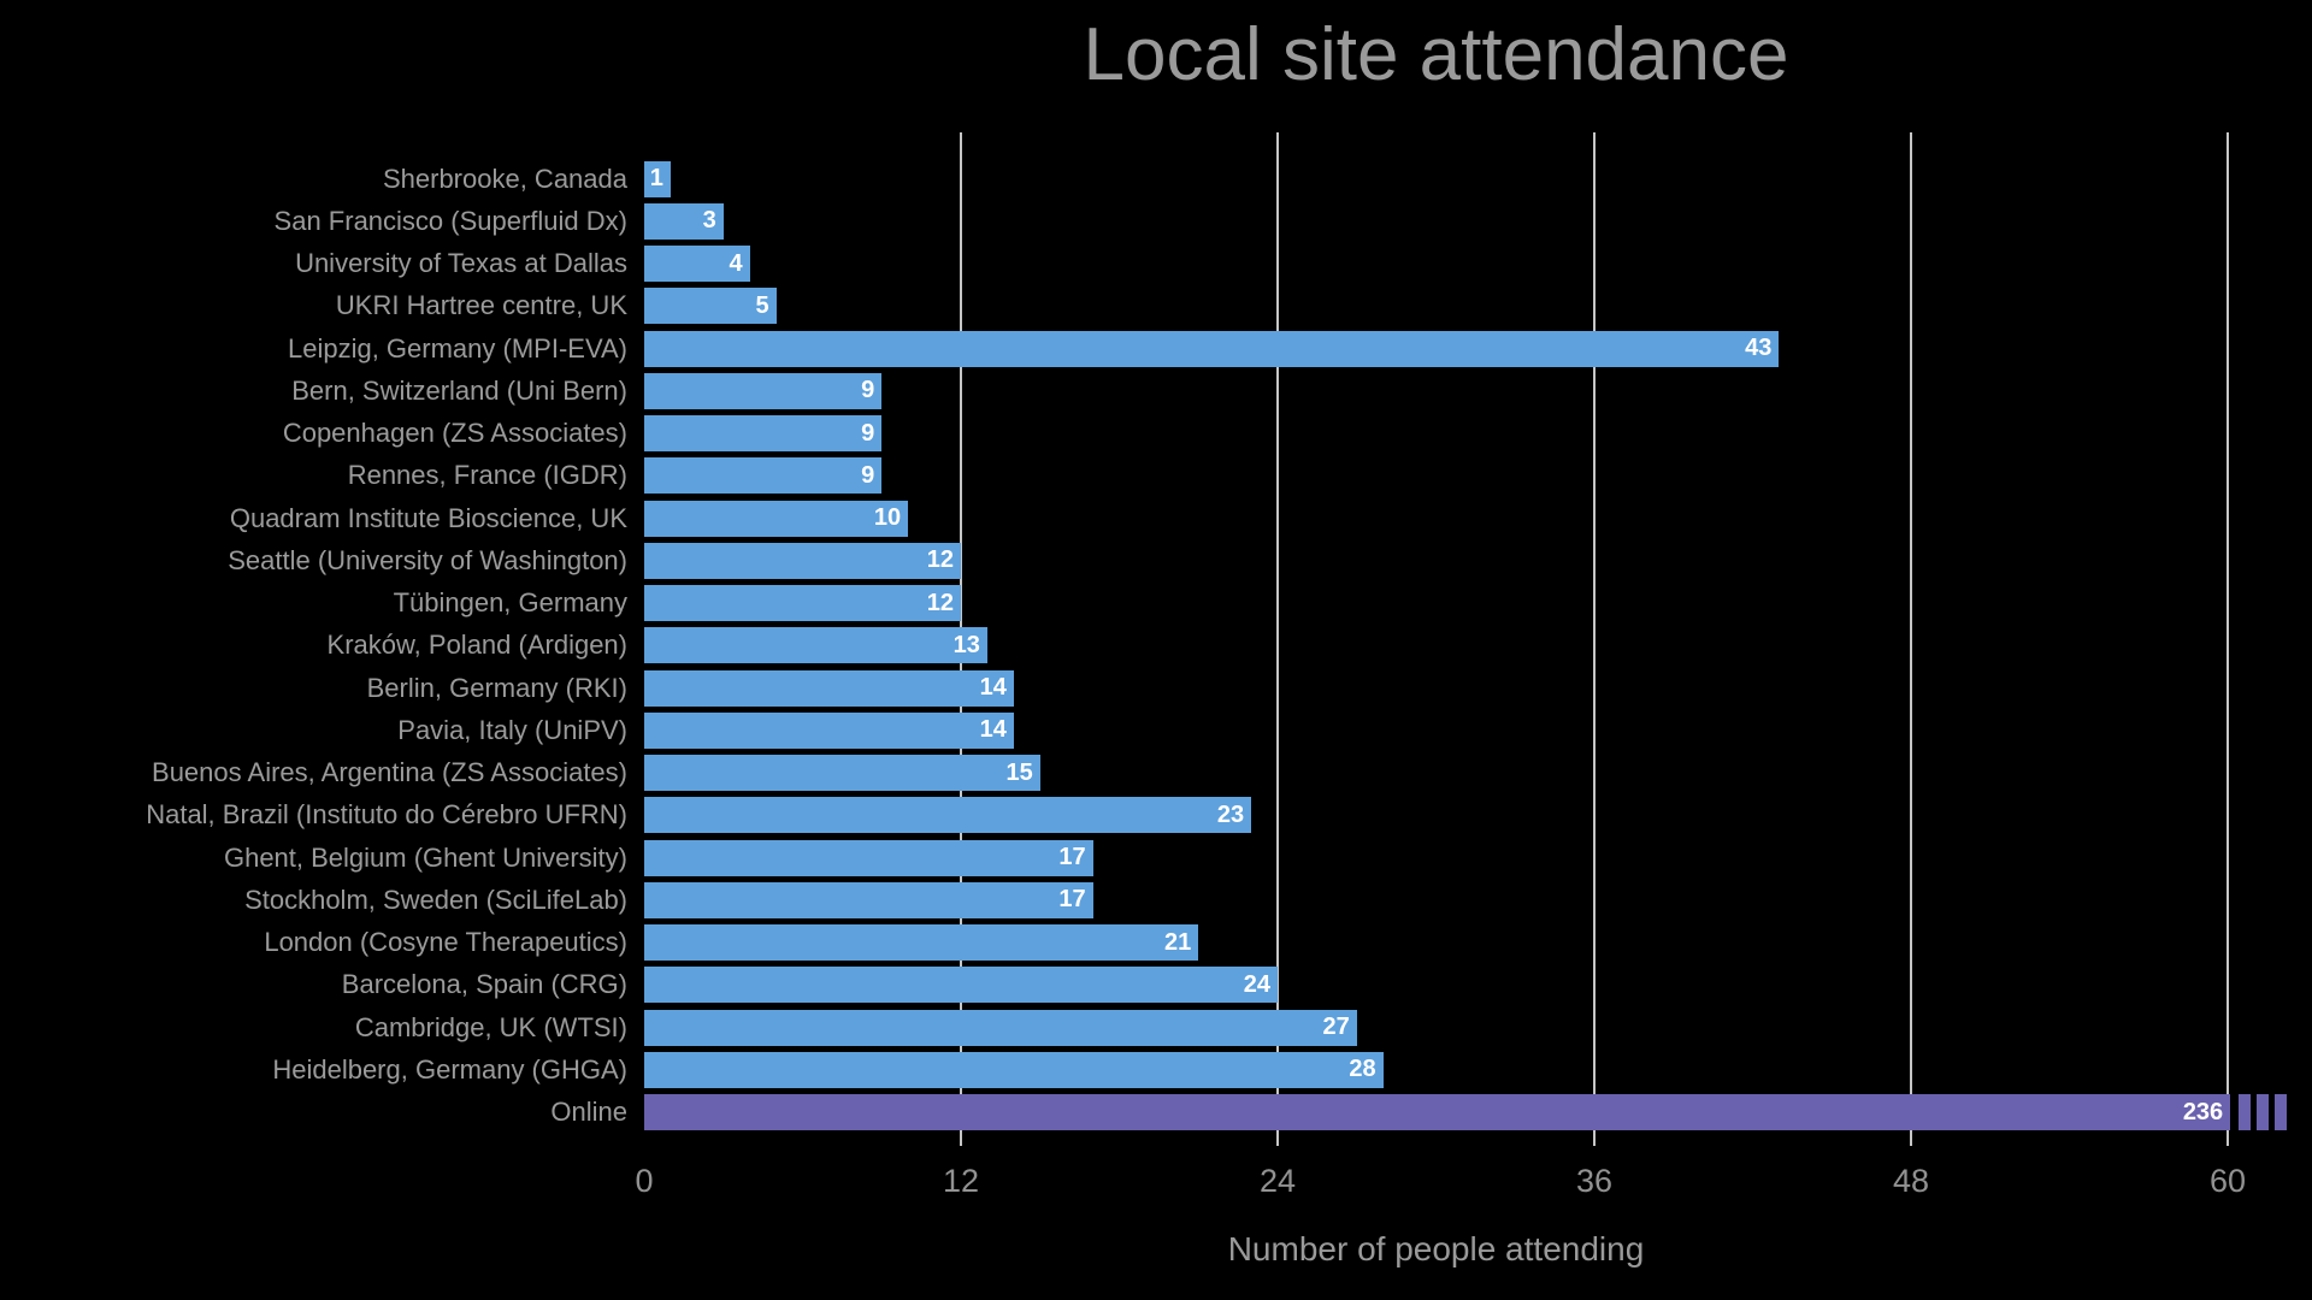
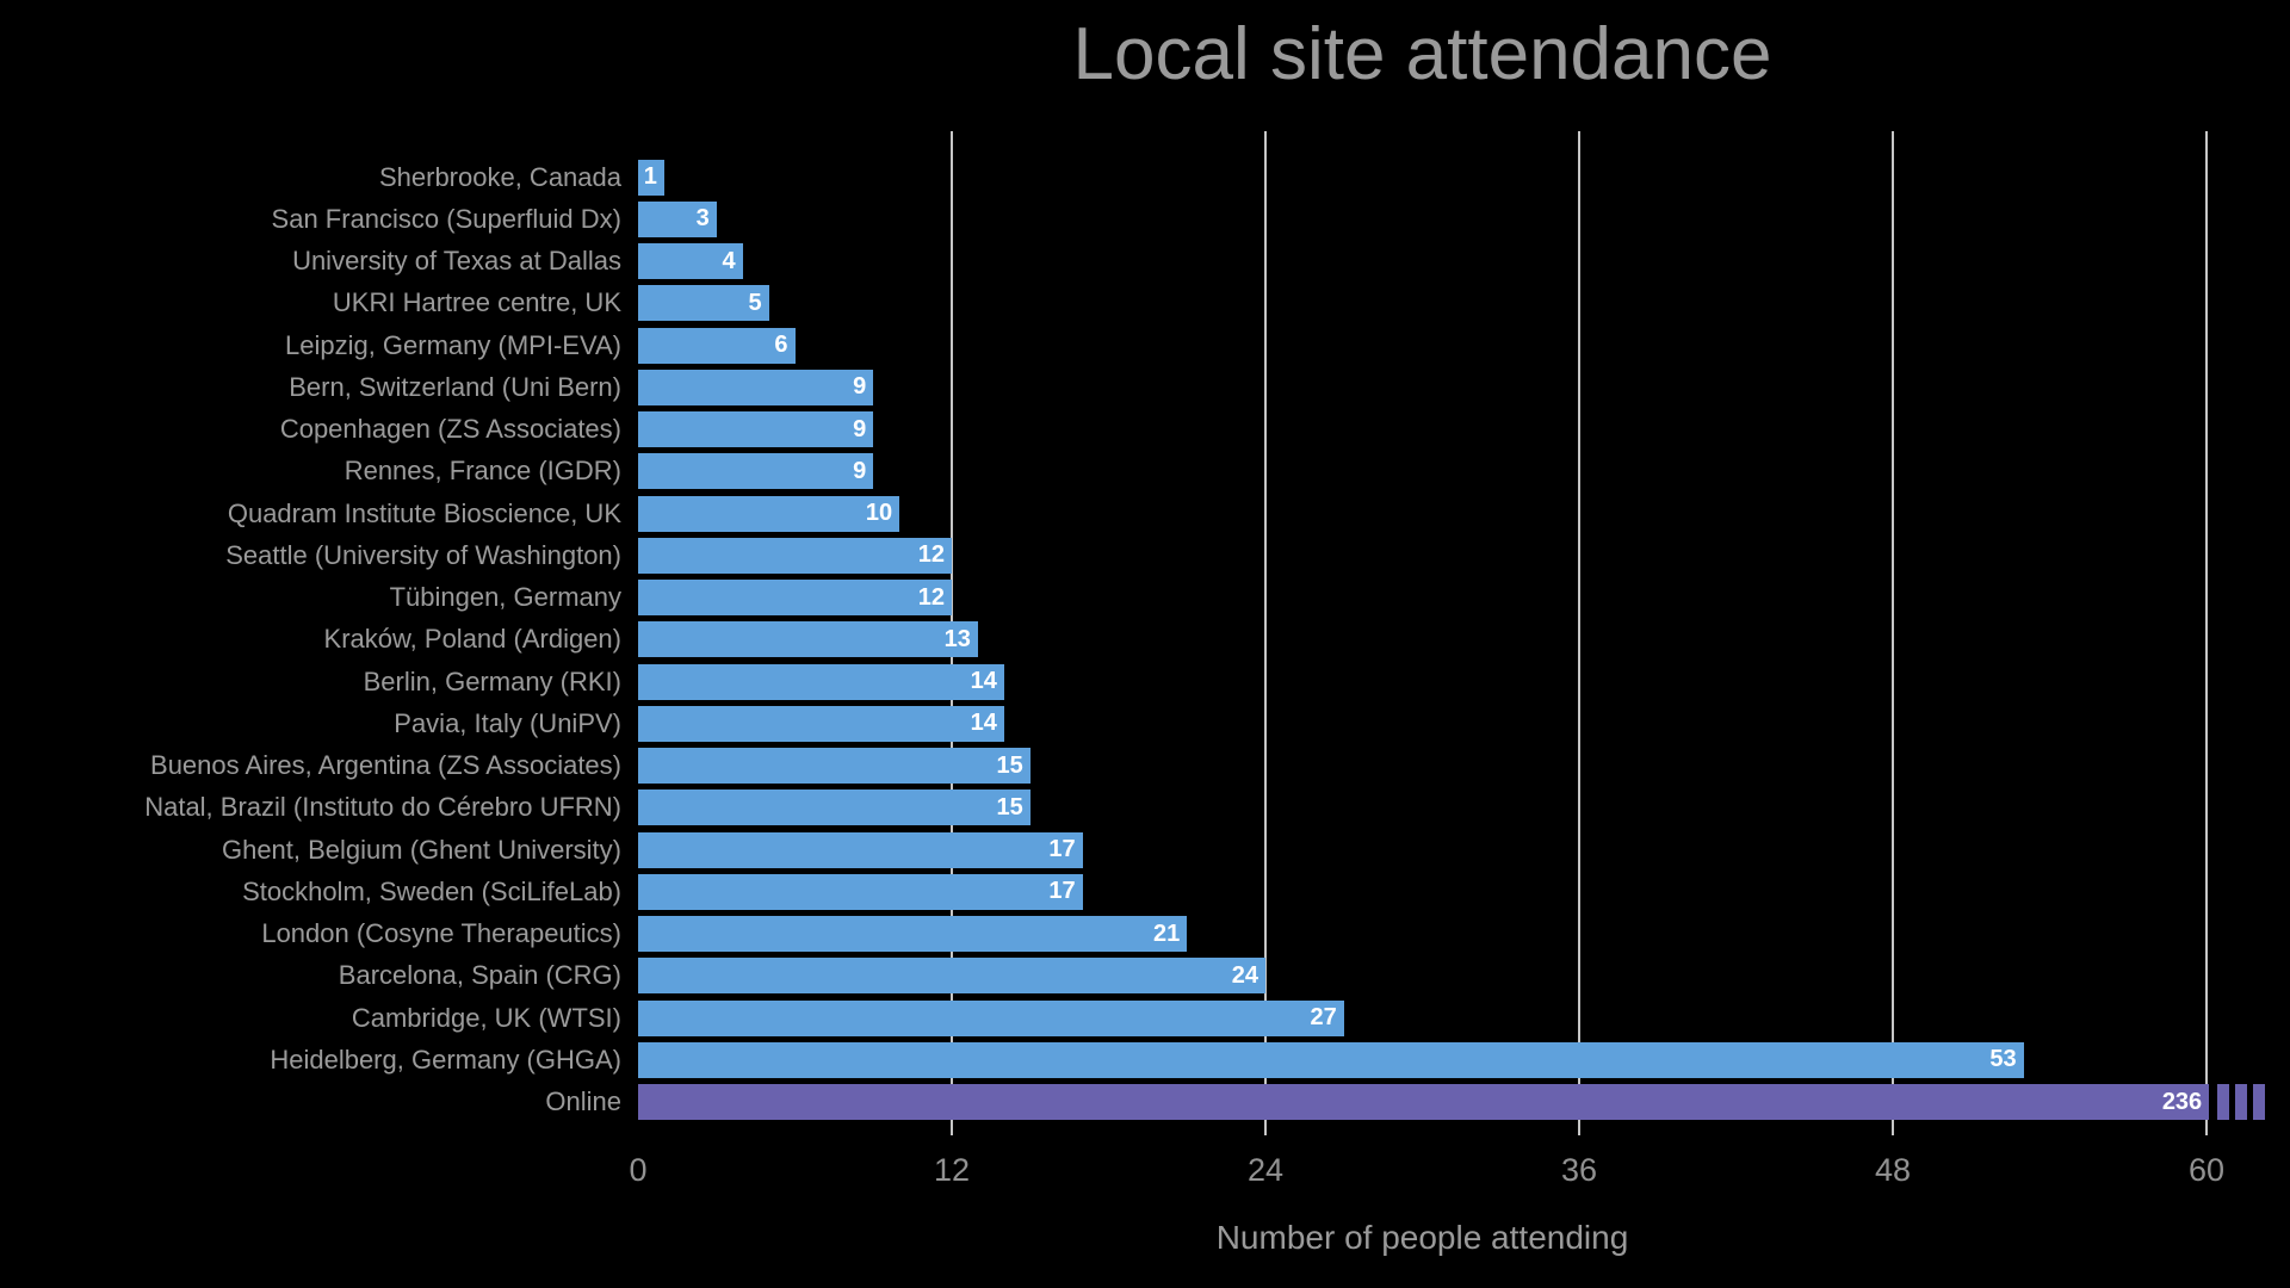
Leipzig, Germany (MPI-EVA): 43 -> 6
Natal, Brazil (Instituto do Cérebro UFRN): 23 -> 15
Heidelberg, Germany (GHGA): 28 -> 53
